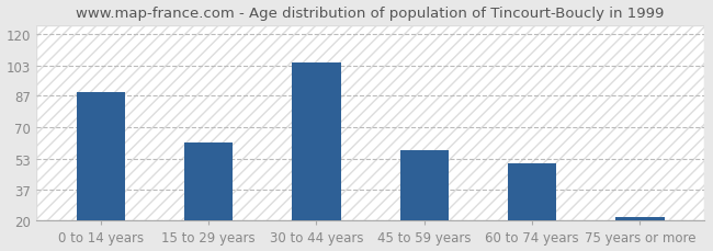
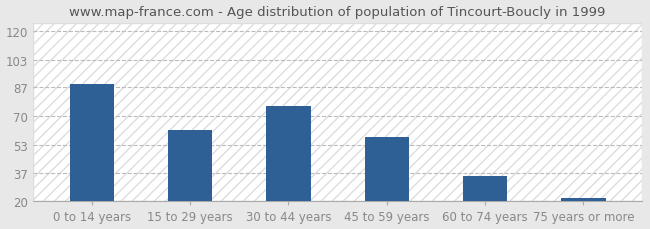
30 to 44 years: 105 -> 76
60 to 74 years: 51 -> 35
